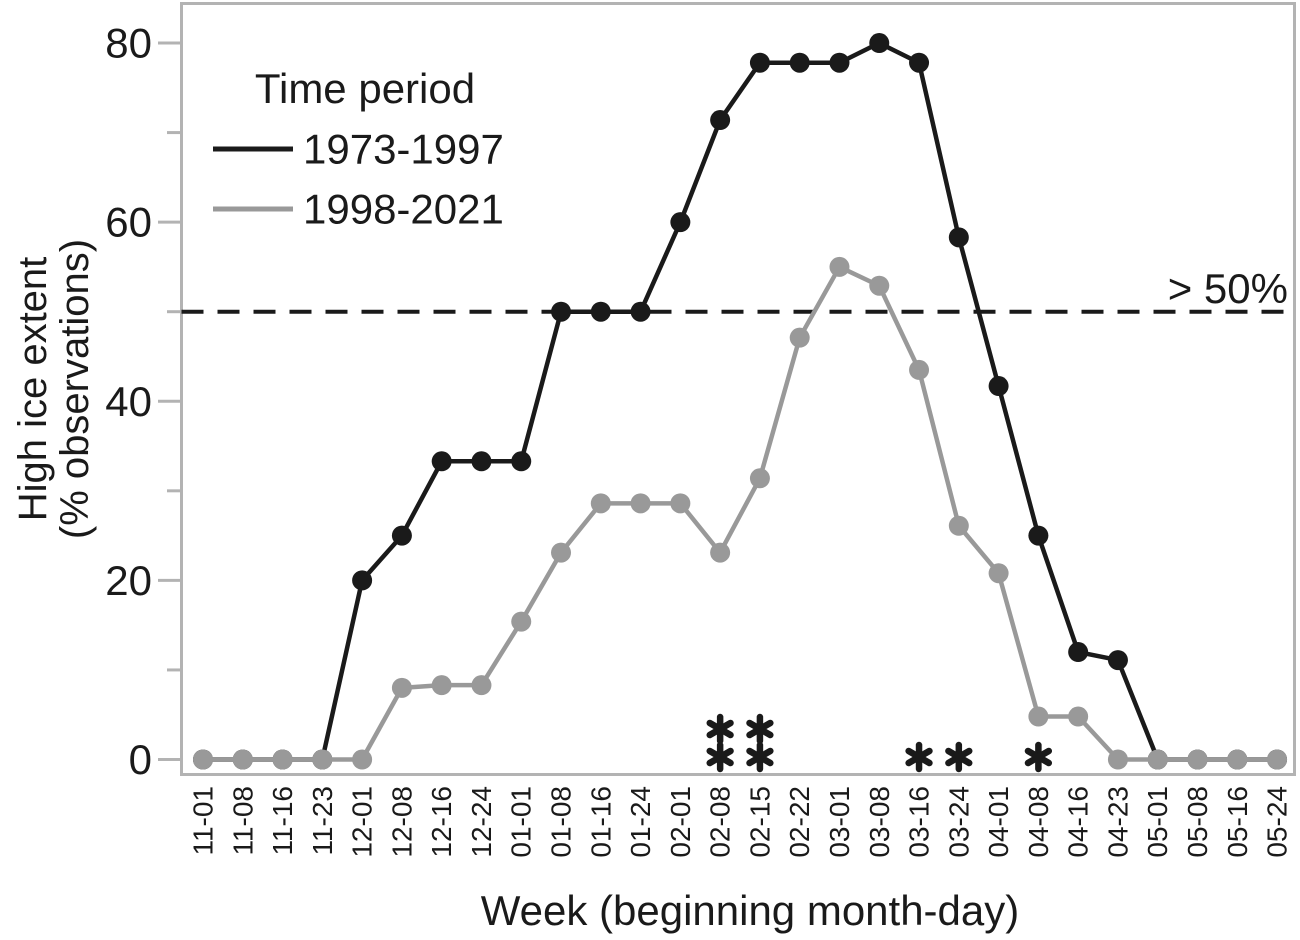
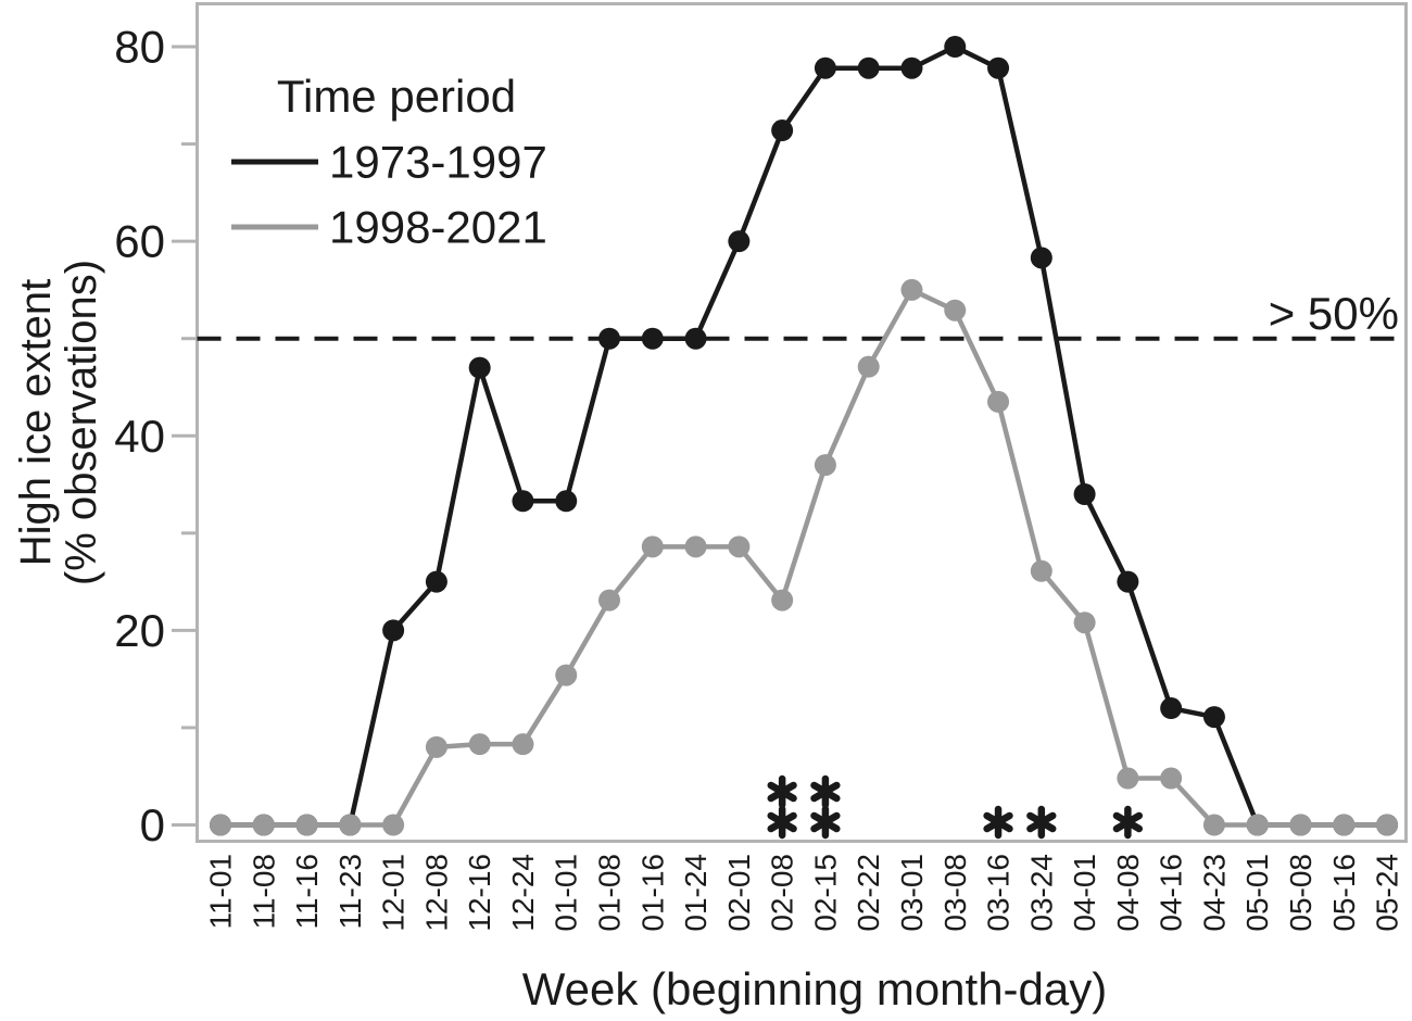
1973-1997/12-16: 33 -> 47
1998-2021/02-15: 31 -> 37
1973-1997/04-01: 42 -> 34
